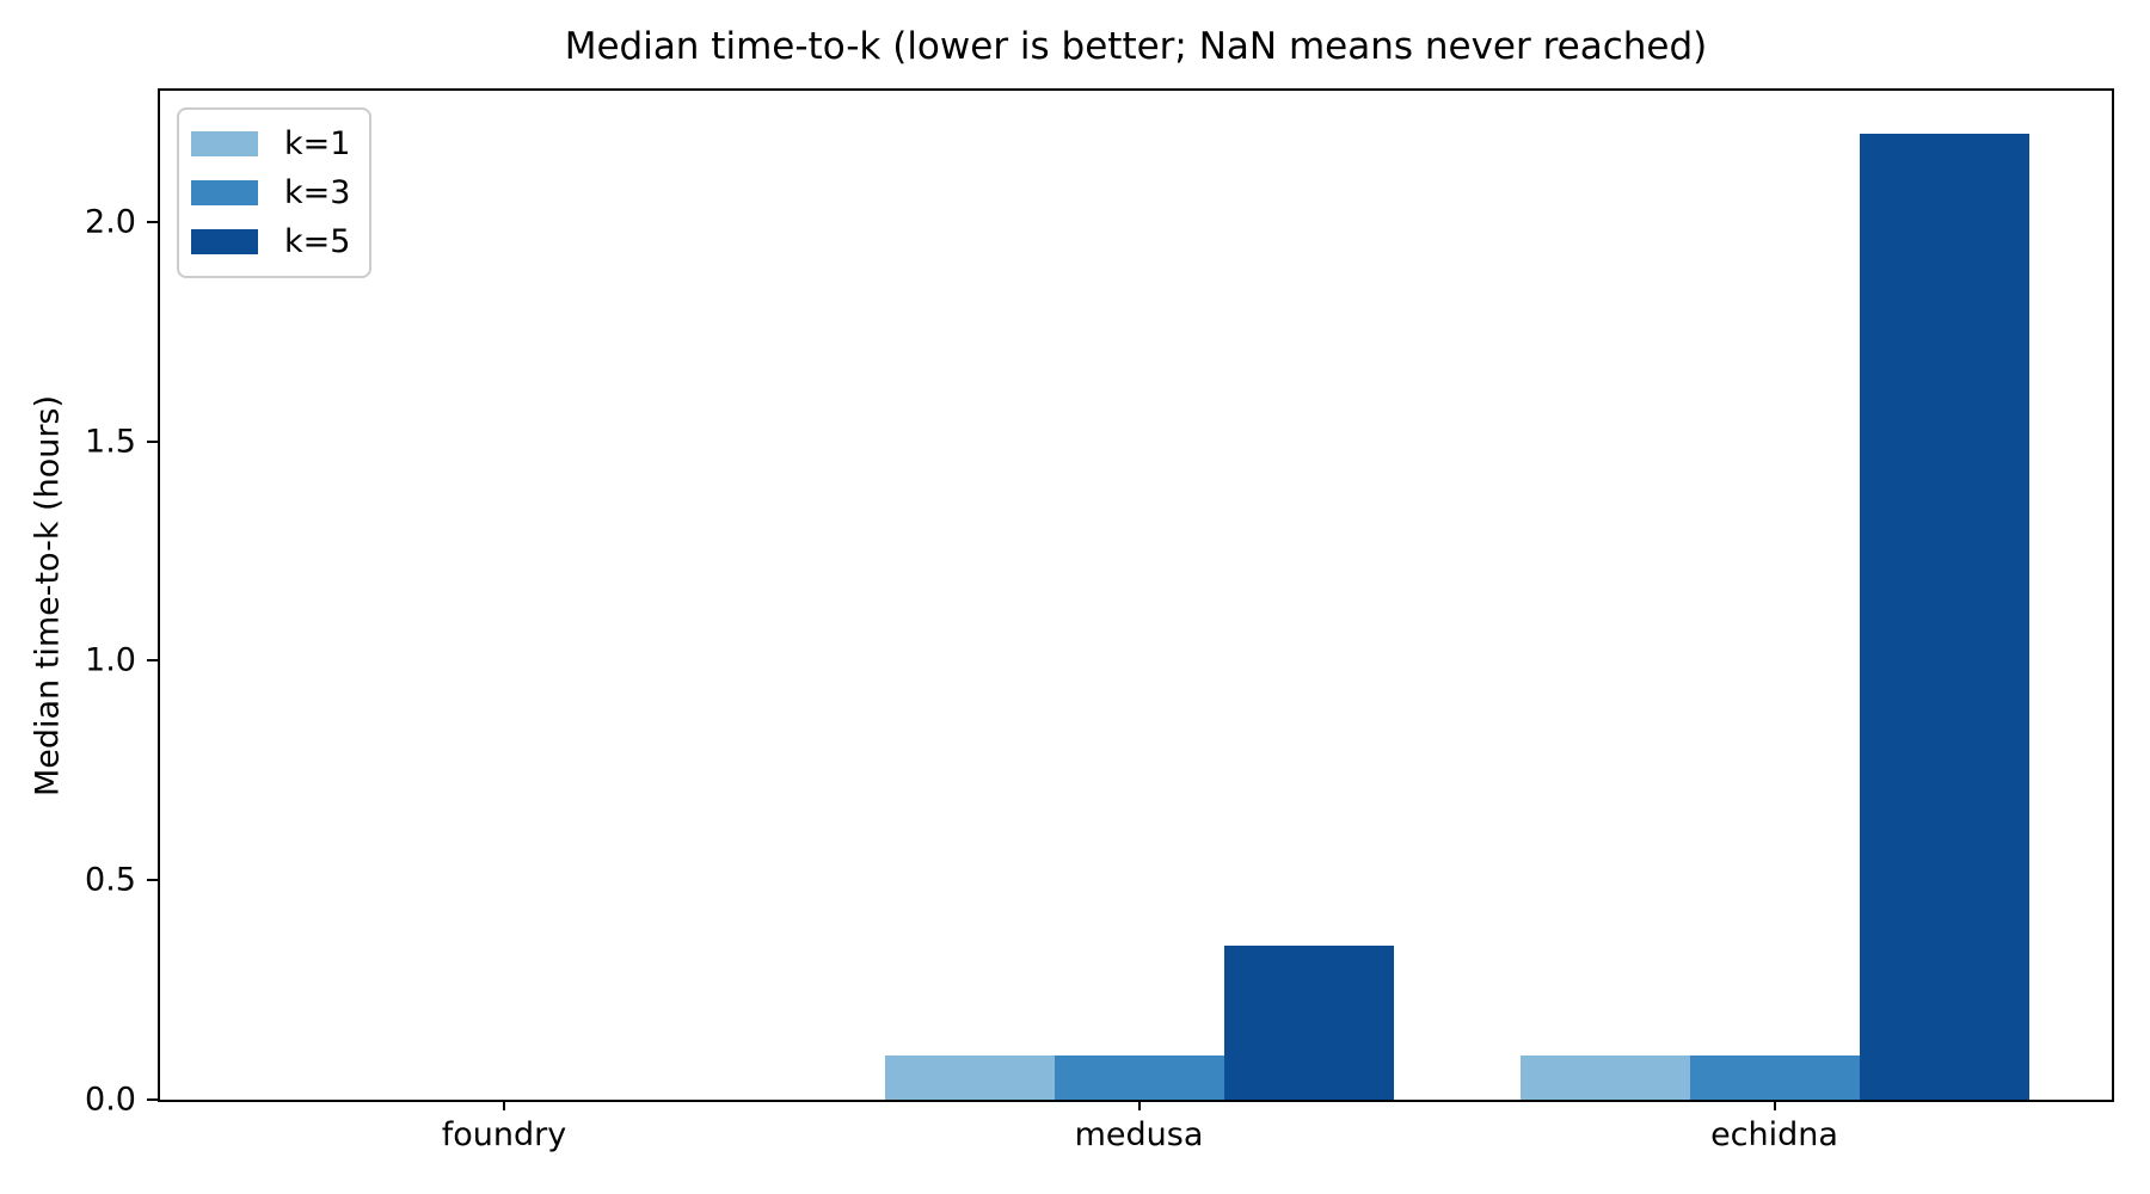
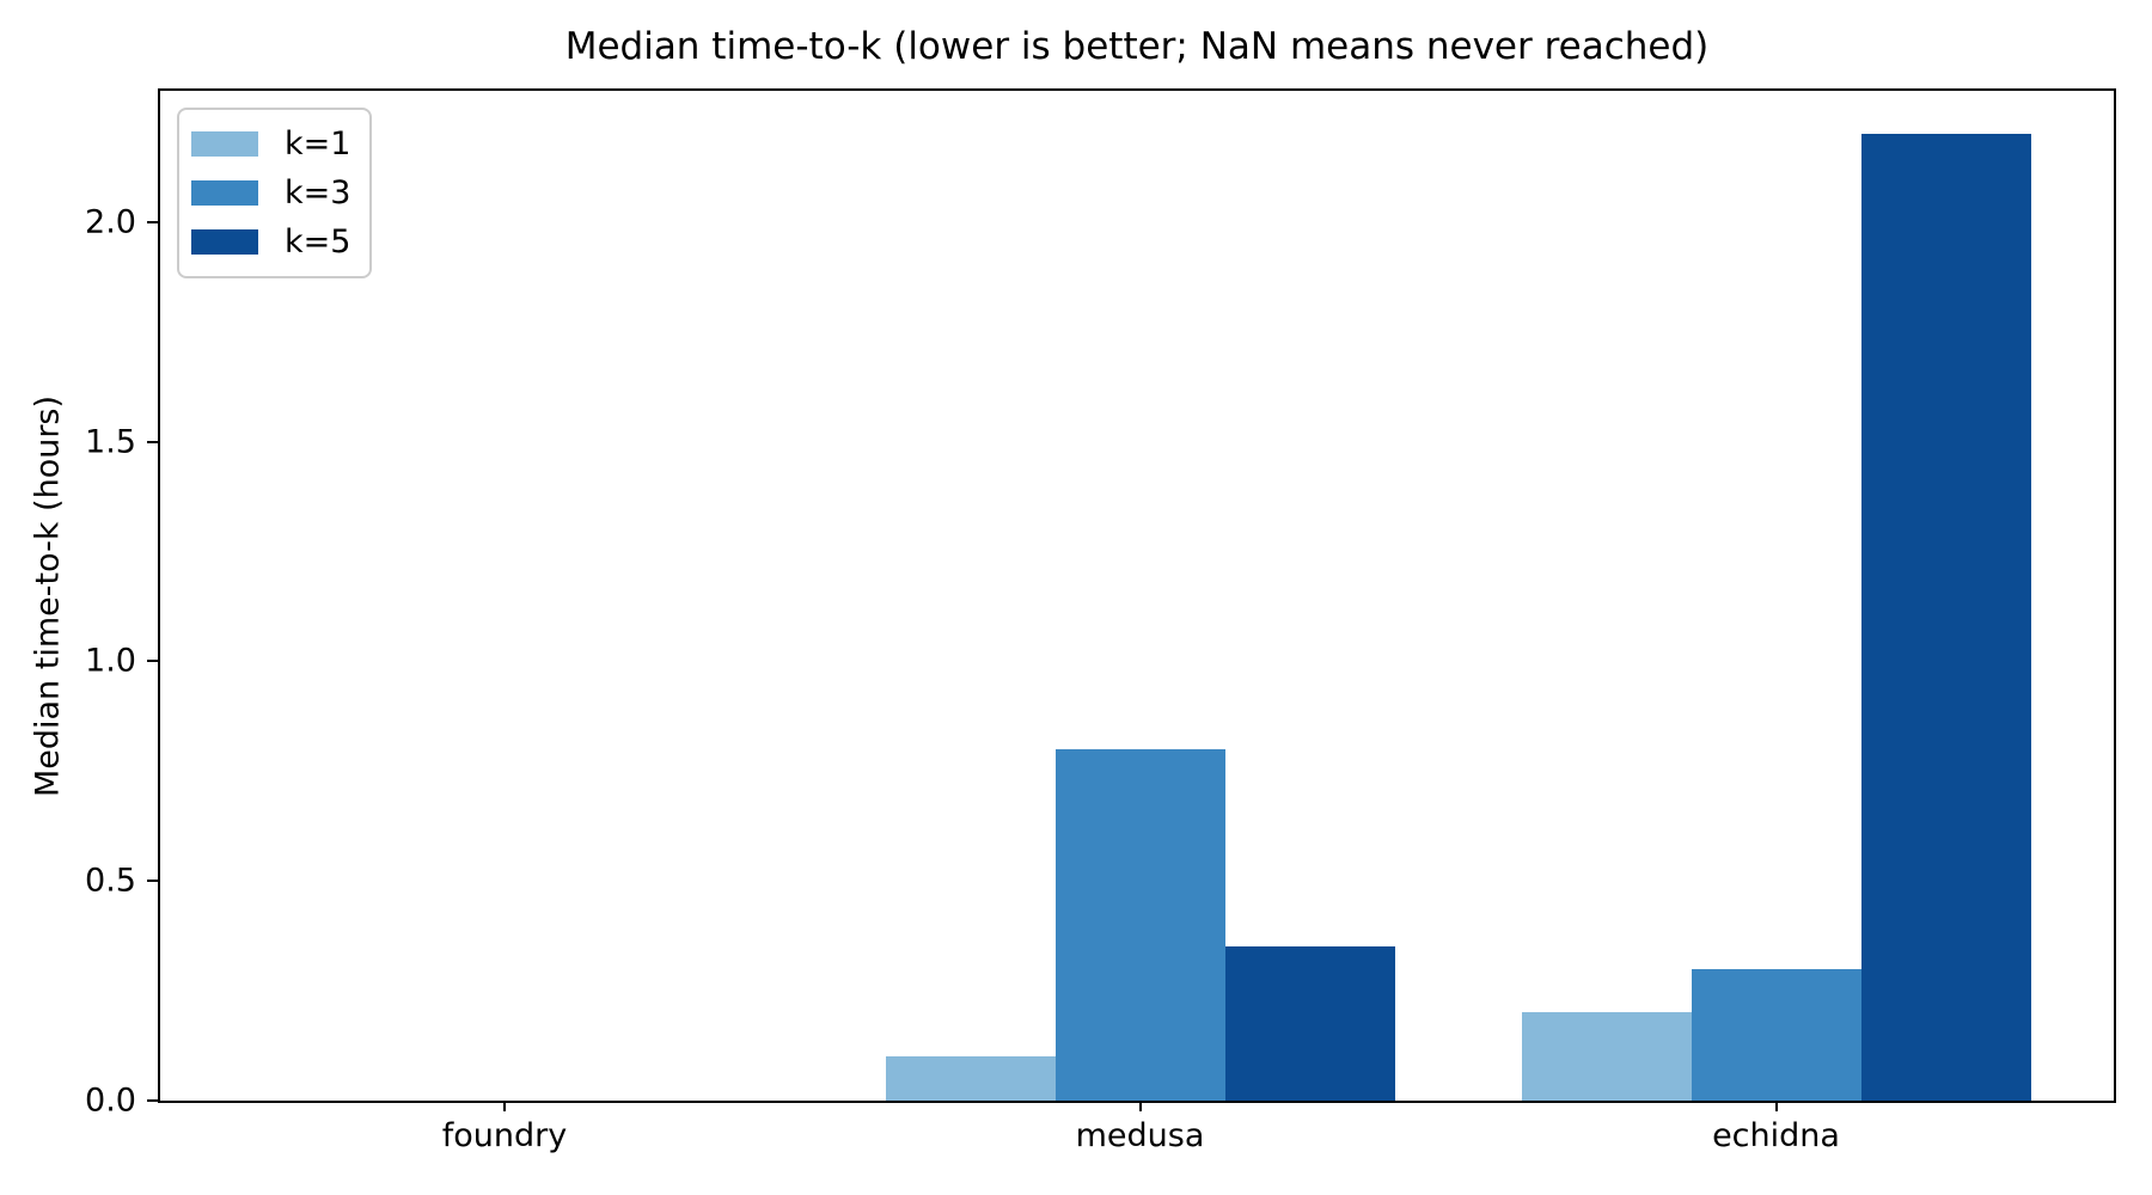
k=3/medusa: 0.1 -> 0.8
k=1/echidna: 0.1 -> 0.2
k=3/echidna: 0.1 -> 0.3
